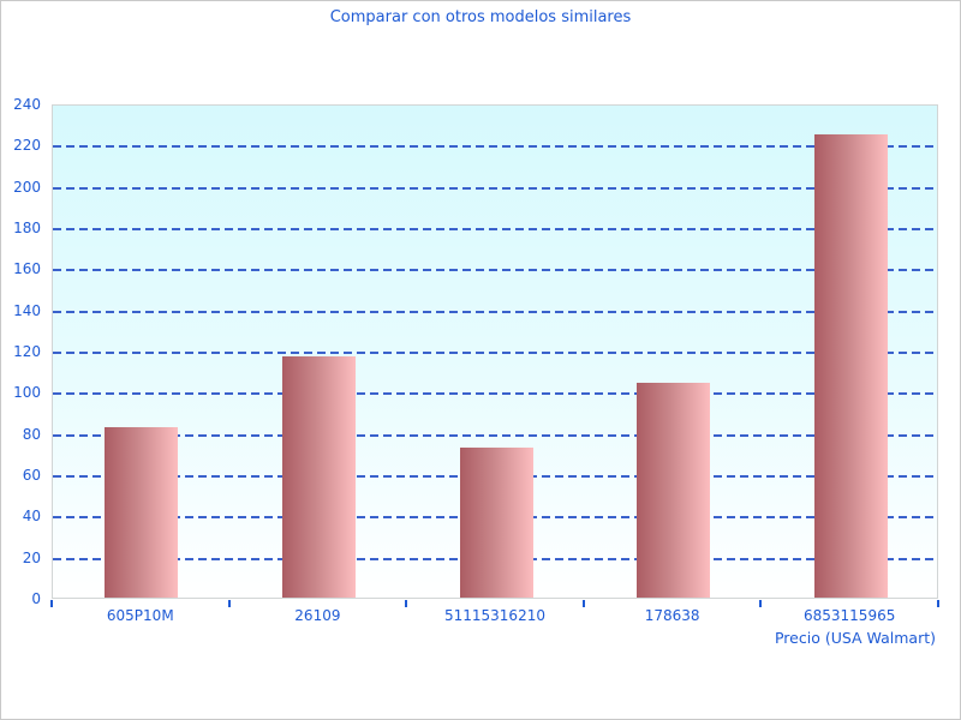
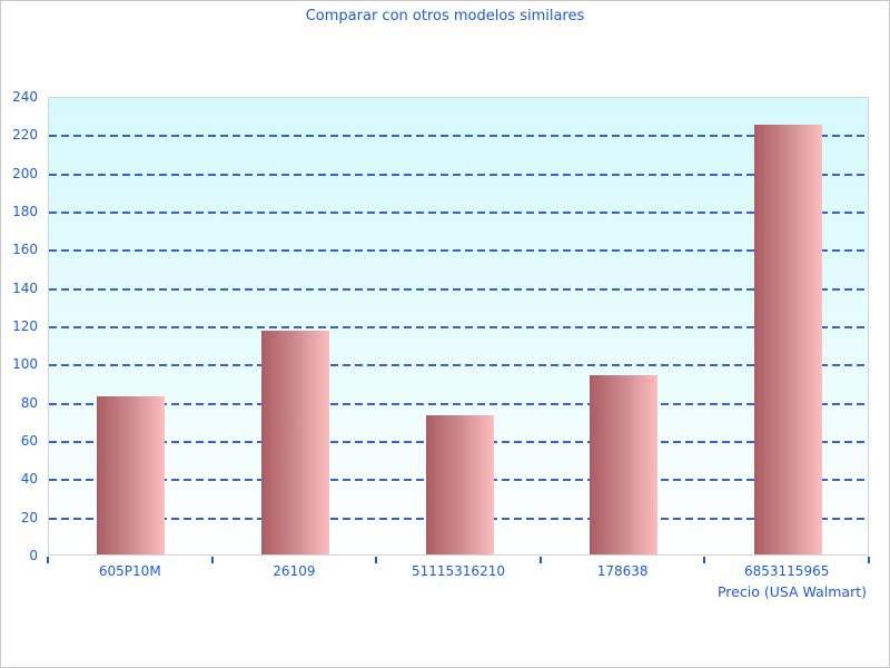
178638: 104 -> 94
